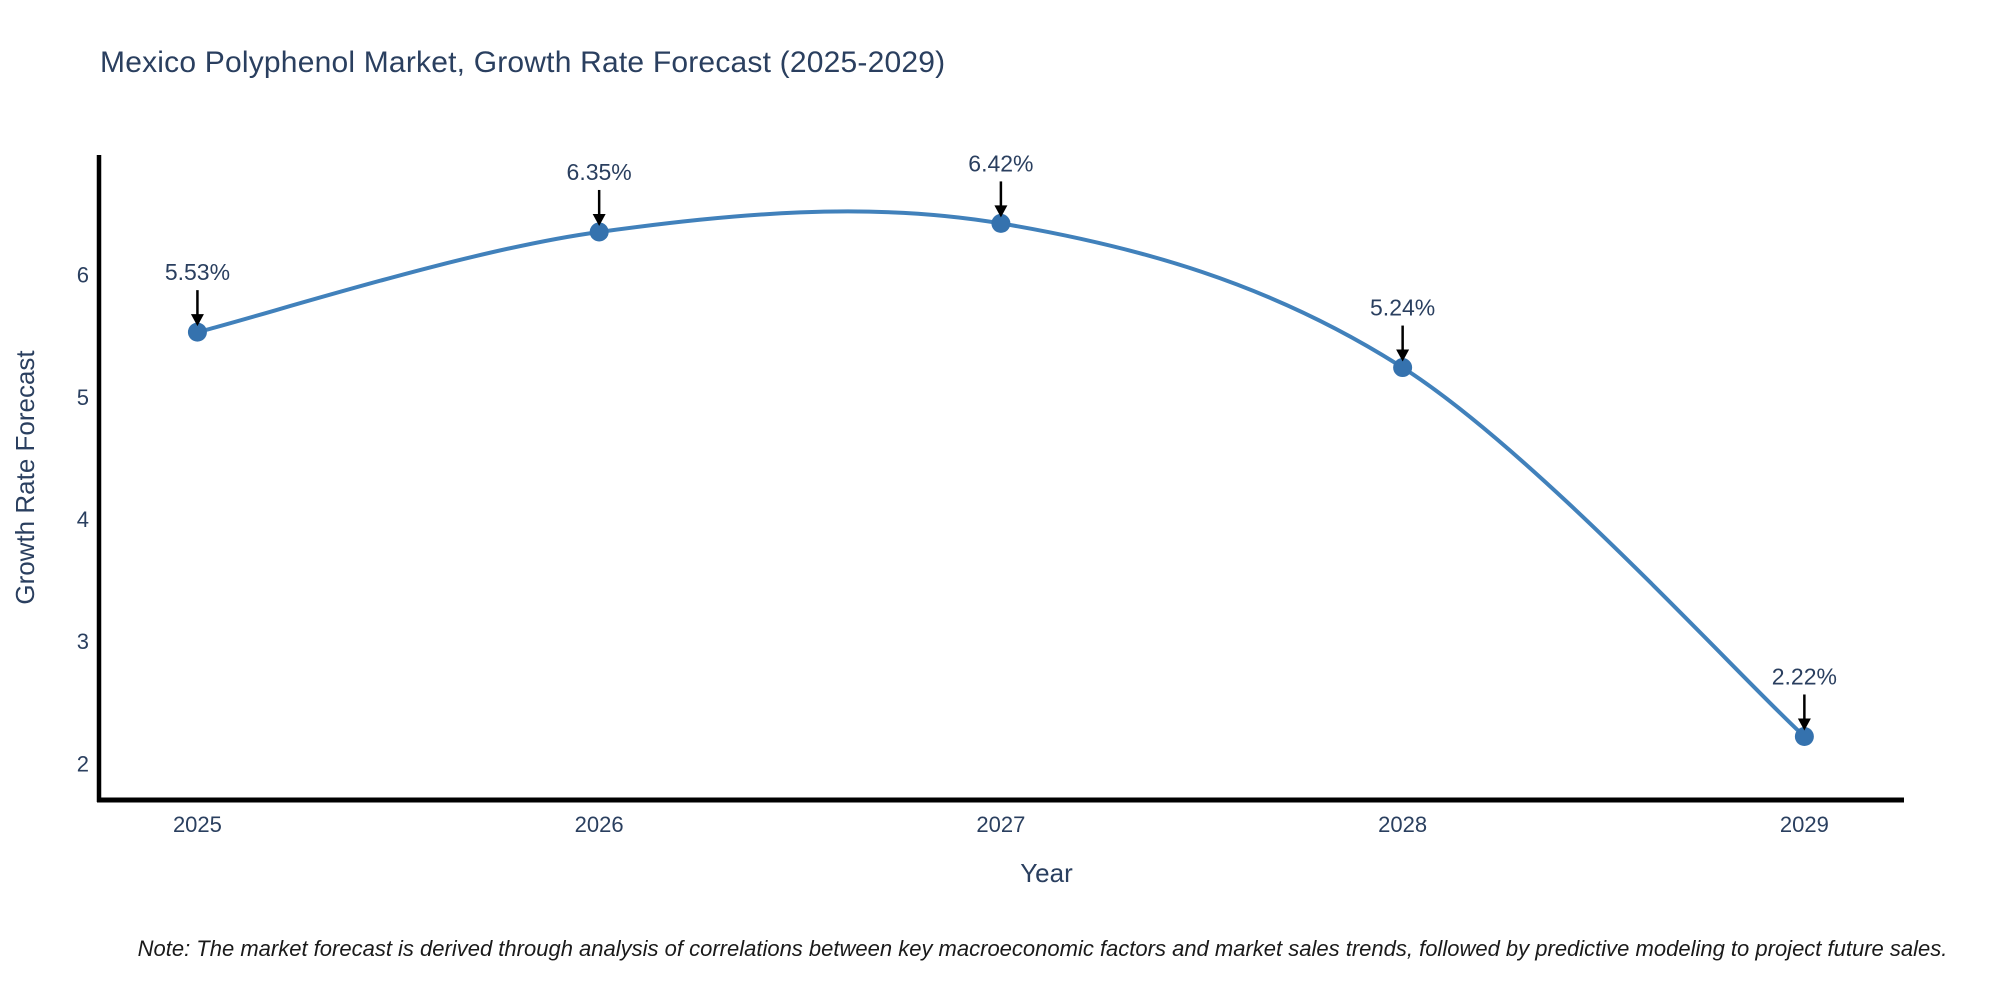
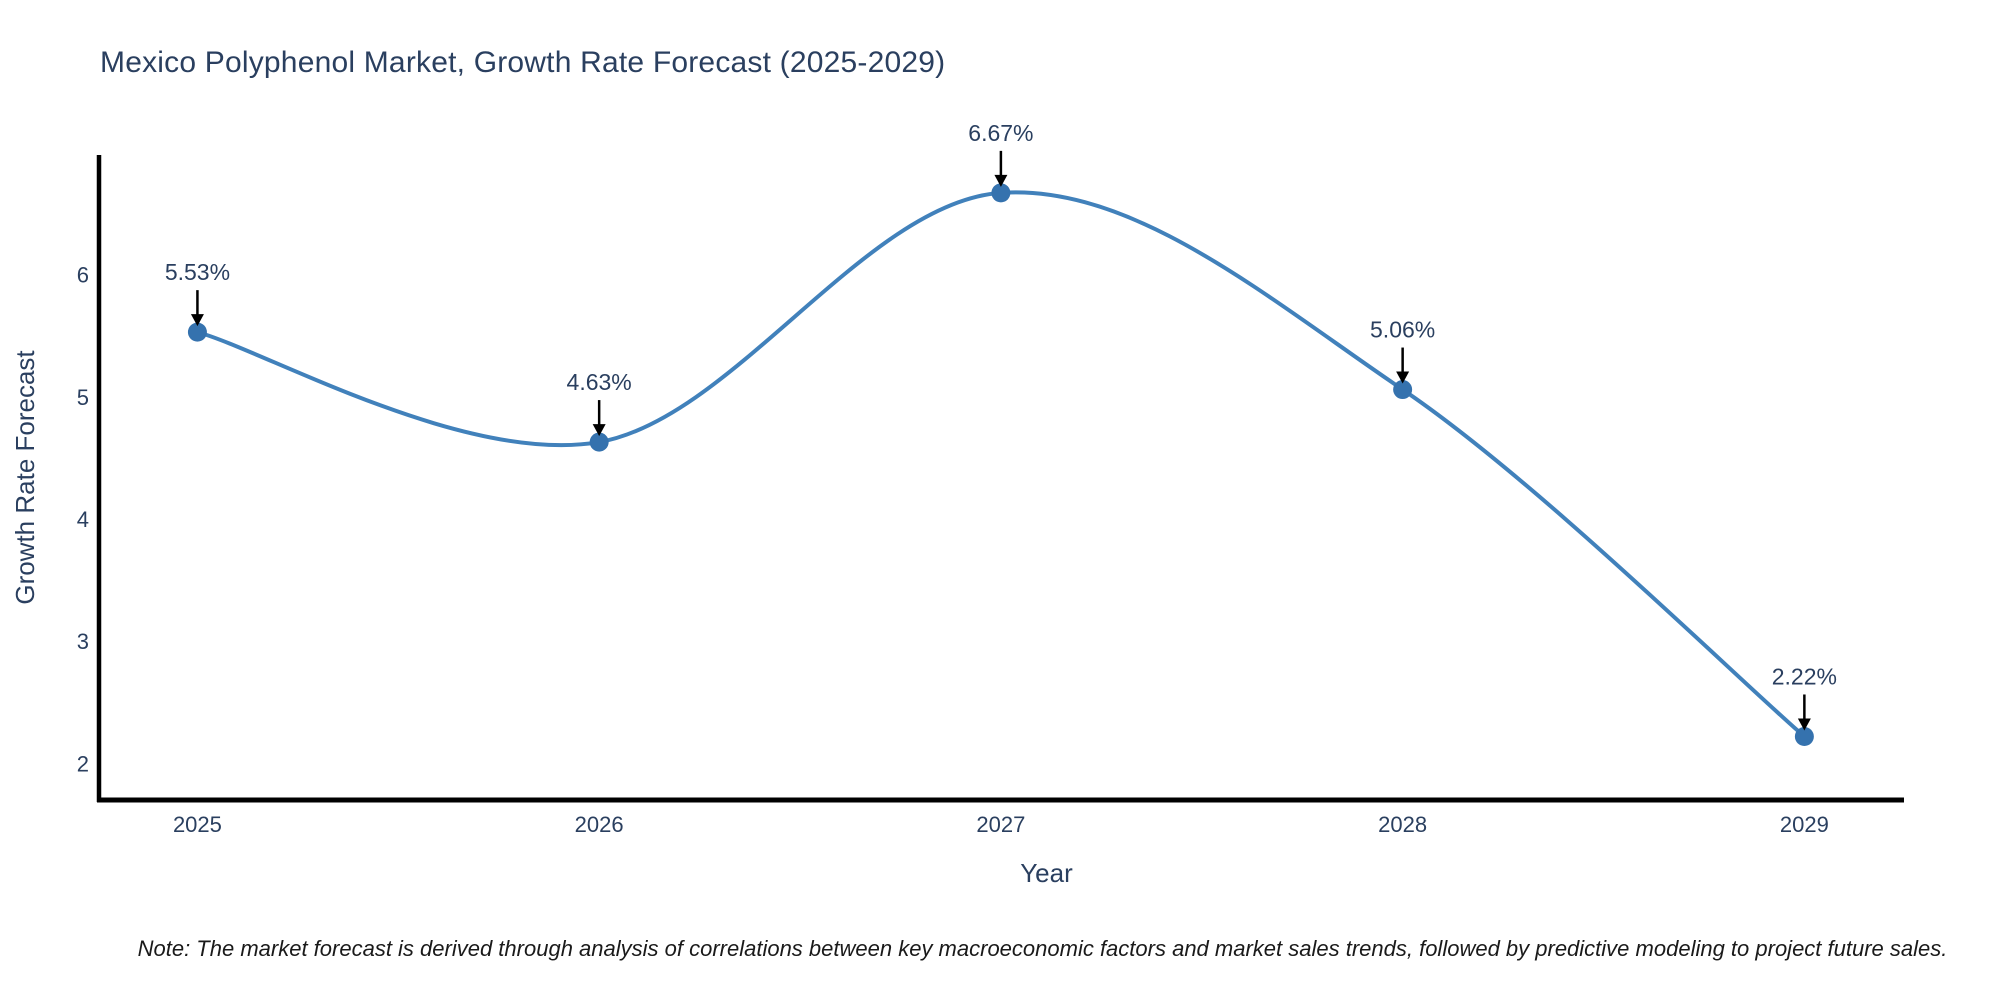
2026: 6.35% -> 4.63%
2027: 6.42% -> 6.67%
2028: 5.24% -> 5.06%
